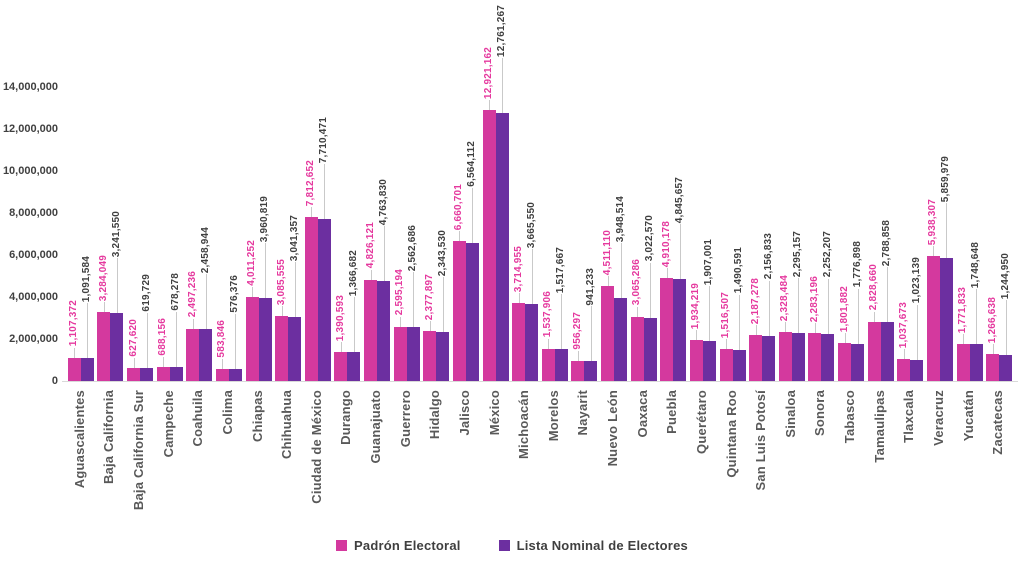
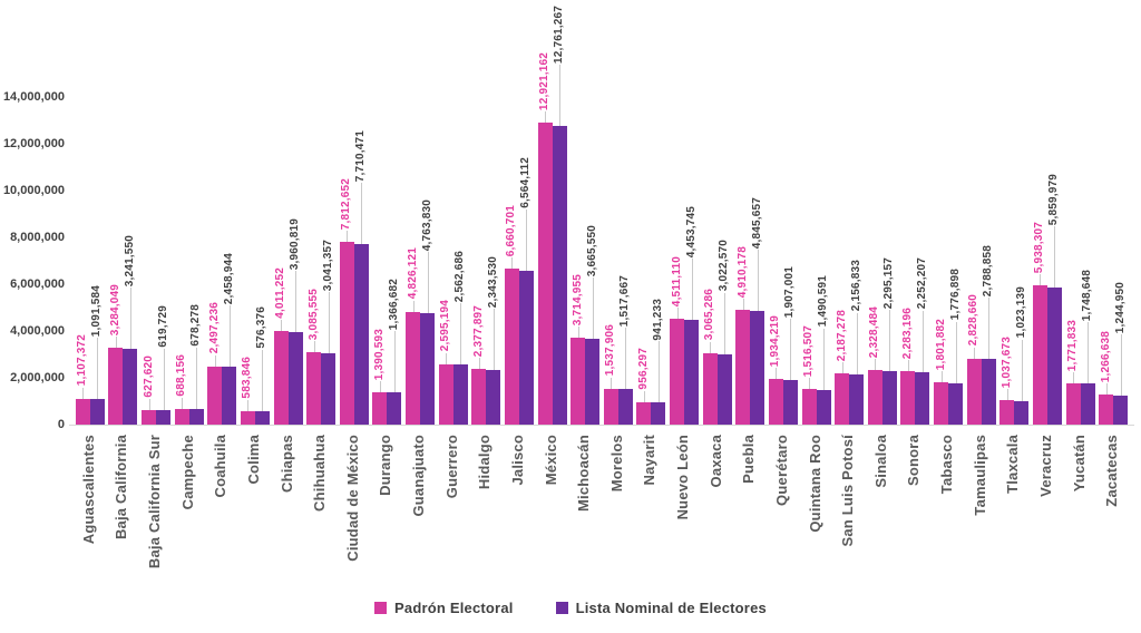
Lista Nominal de Electores/Nuevo León: 3,948,514 -> 4,453,745
